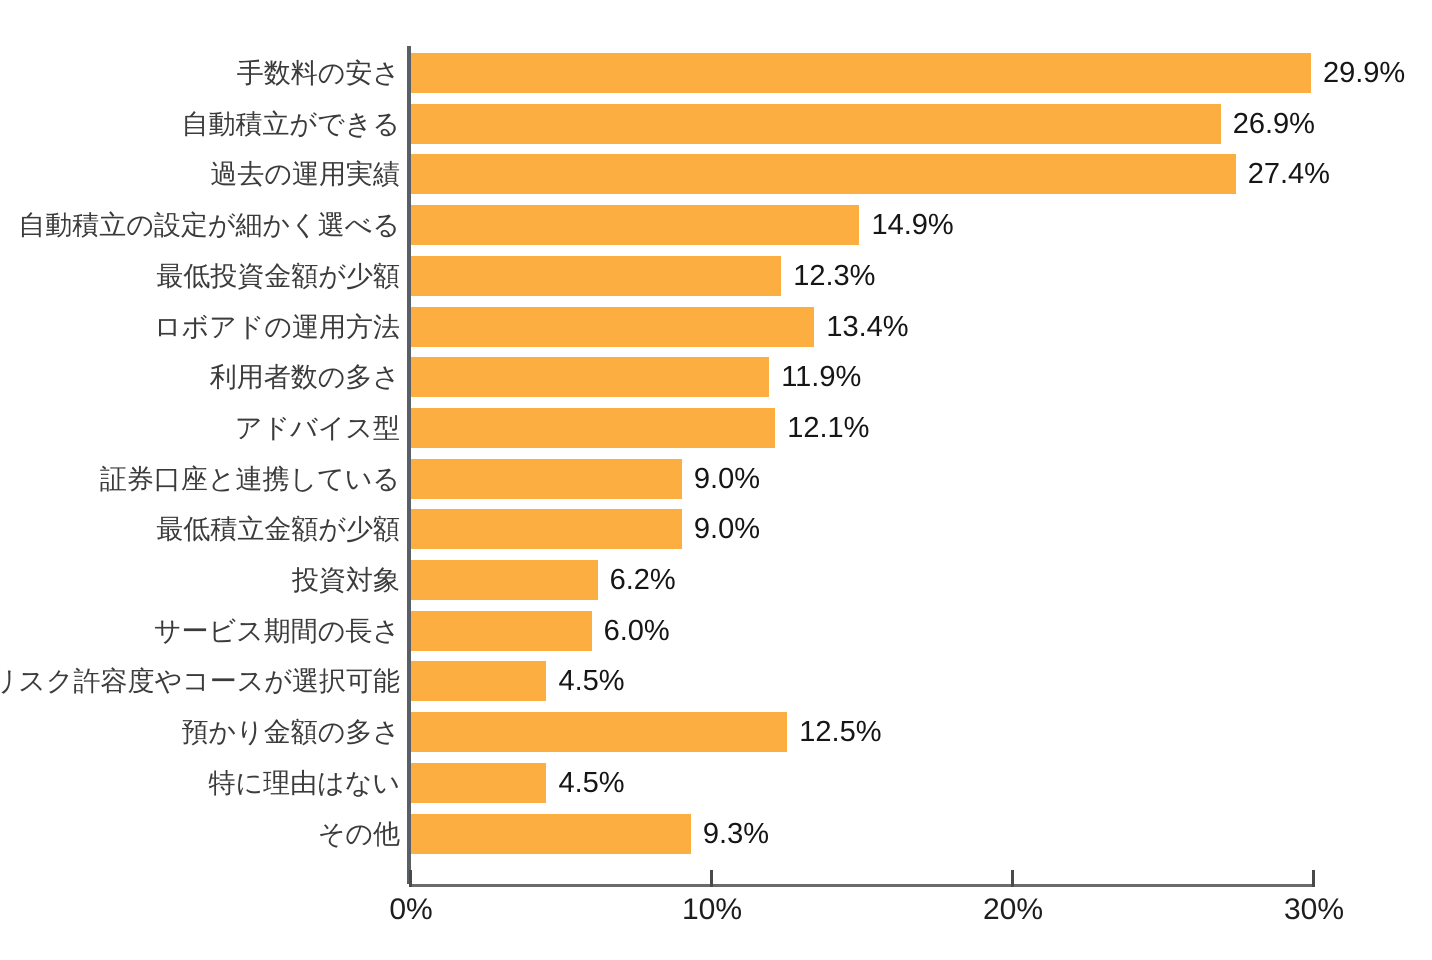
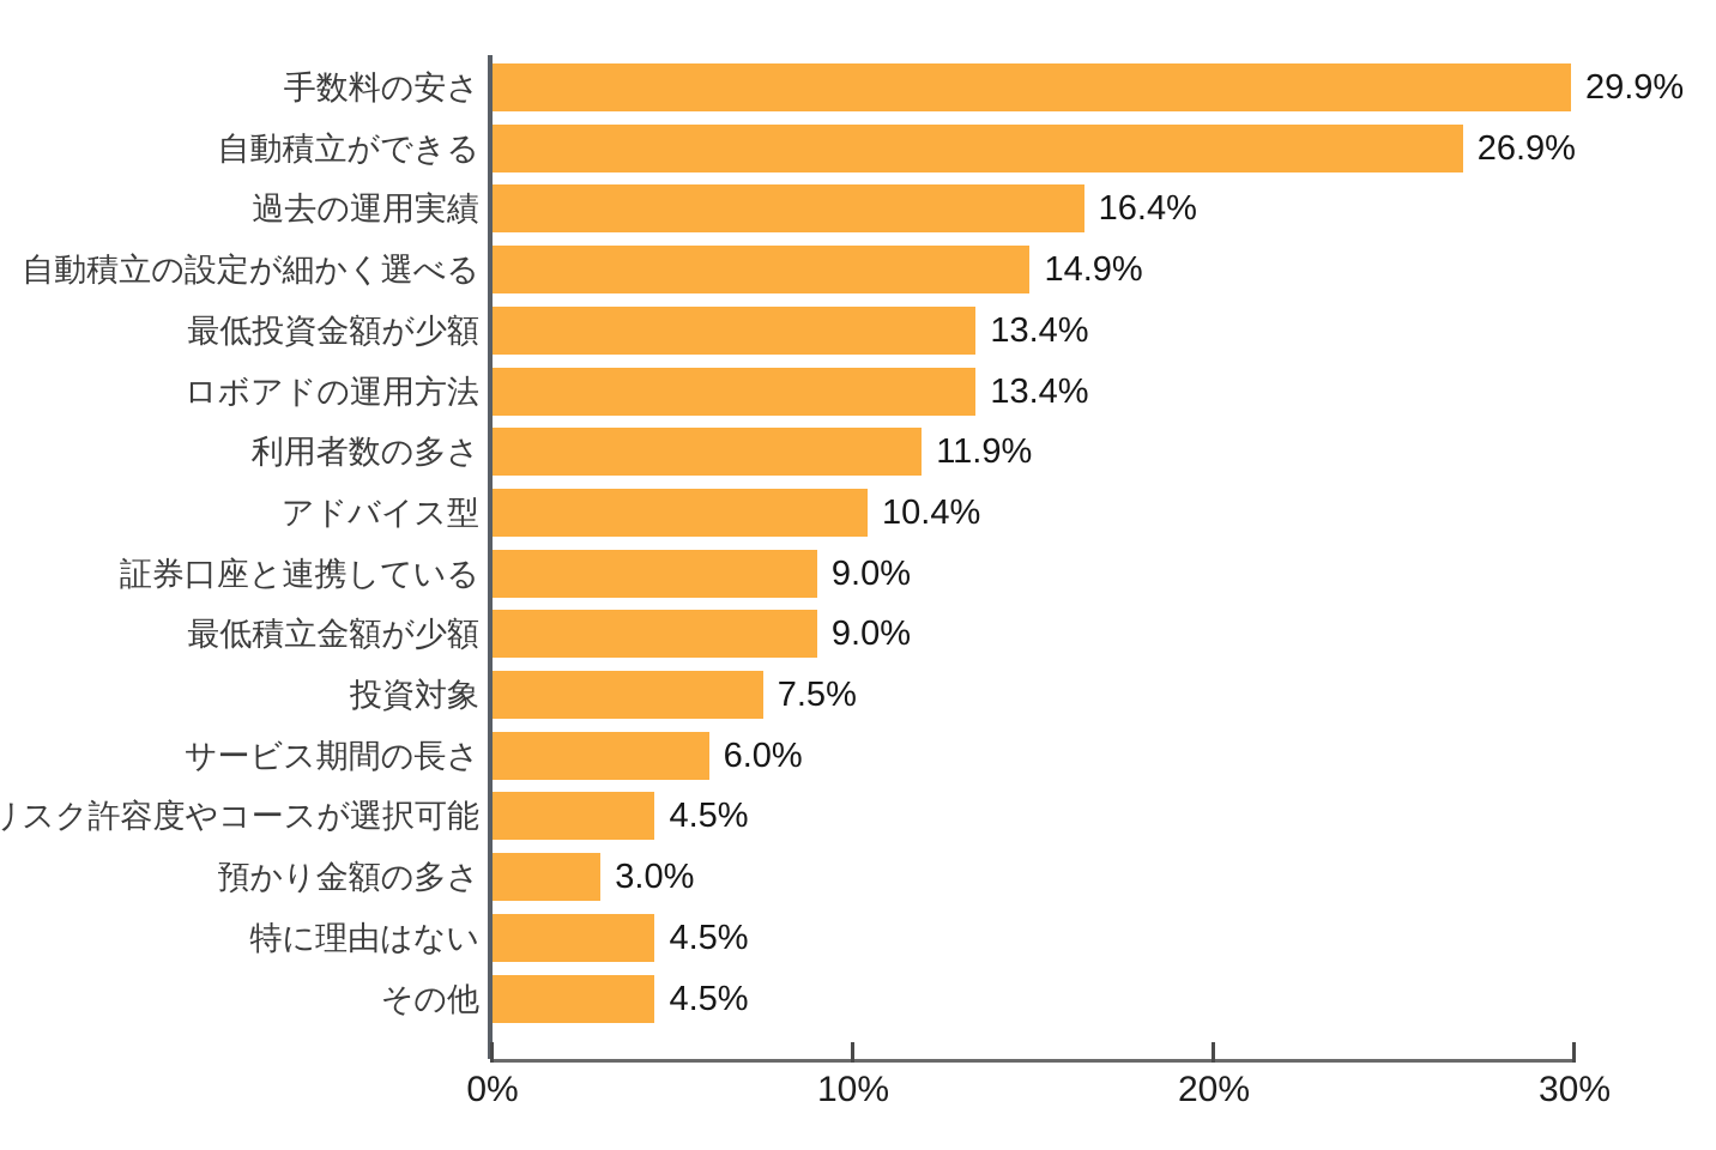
過去の運用実績: 27.4% -> 16.4%
最低投資金額が少額: 12.3% -> 13.4%
アドバイス型: 12.1% -> 10.4%
投資対象: 6.2% -> 7.5%
預かり金額の多さ: 12.5% -> 3.0%
その他: 9.3% -> 4.5%
